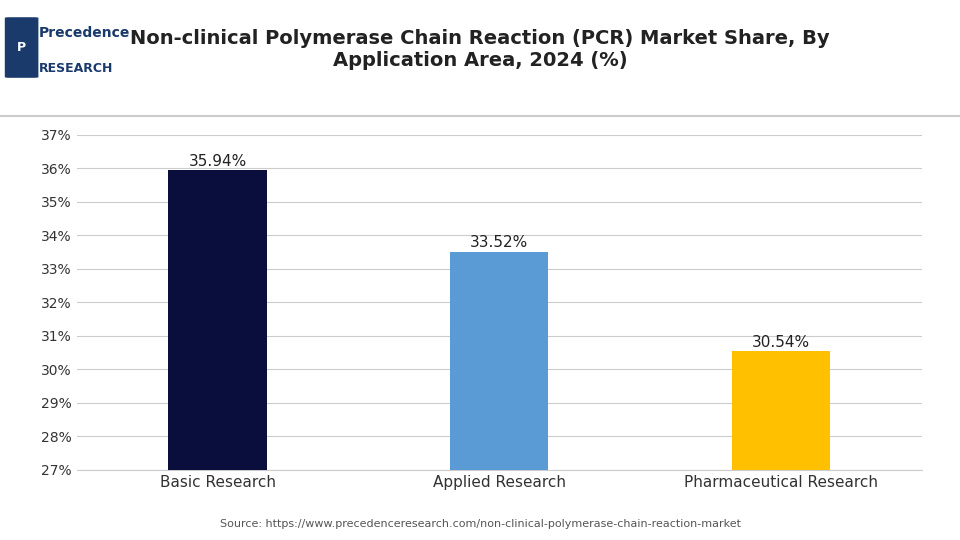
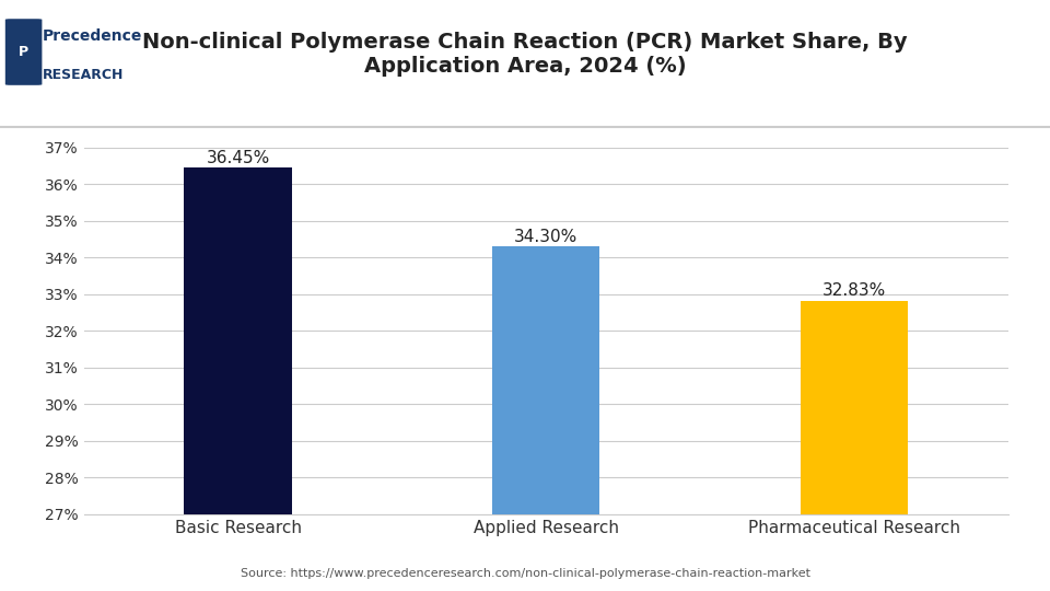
Basic Research: 35.94% -> 36.45%
Applied Research: 33.52% -> 34.30%
Pharmaceutical Research: 30.54% -> 32.83%
